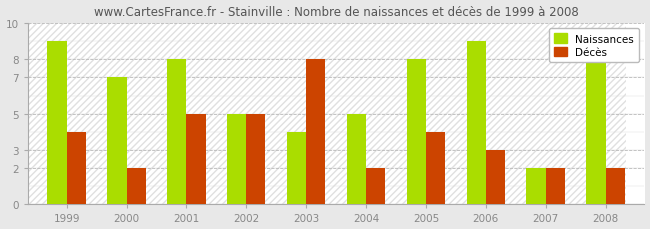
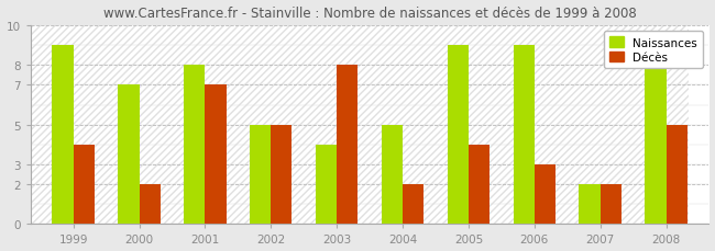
Décès/2001: 5 -> 7
Naissances/2005: 8 -> 9
Décès/2008: 2 -> 5
